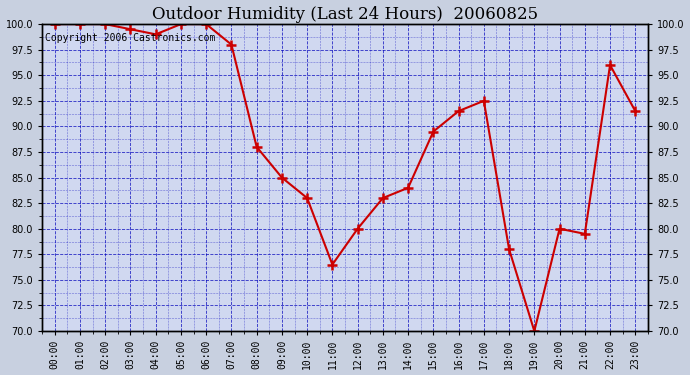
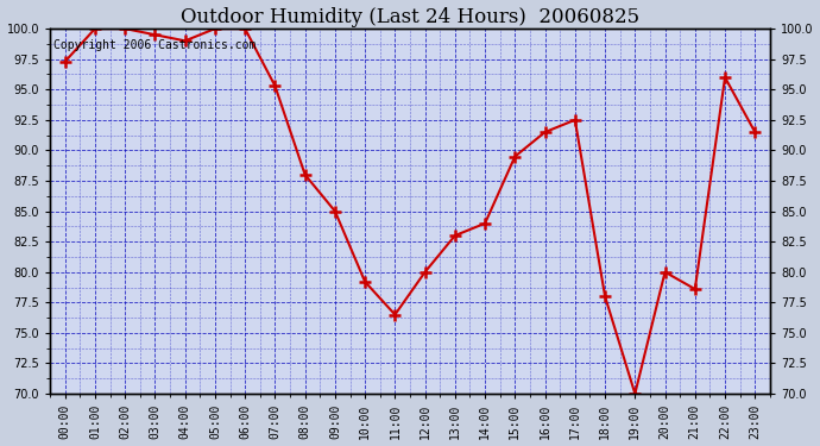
00:00: 100.0 -> 97.3
07:00: 98.0 -> 95.3
10:00: 83.0 -> 79.2
21:00: 79.5 -> 78.6
